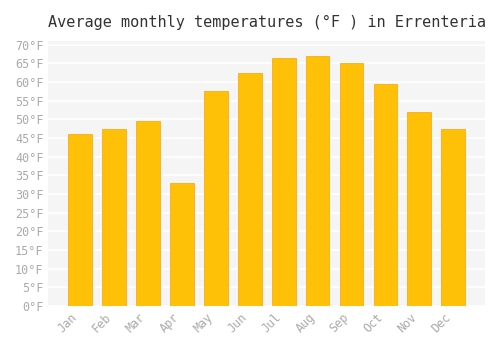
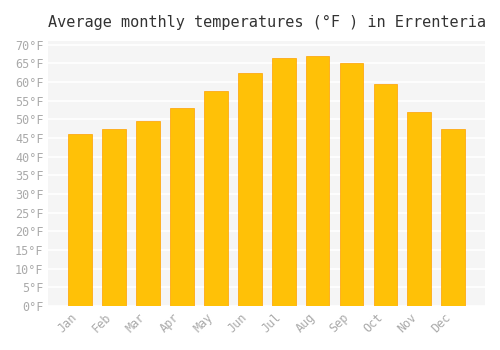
Apr: 33.0°F -> 53.0°F
